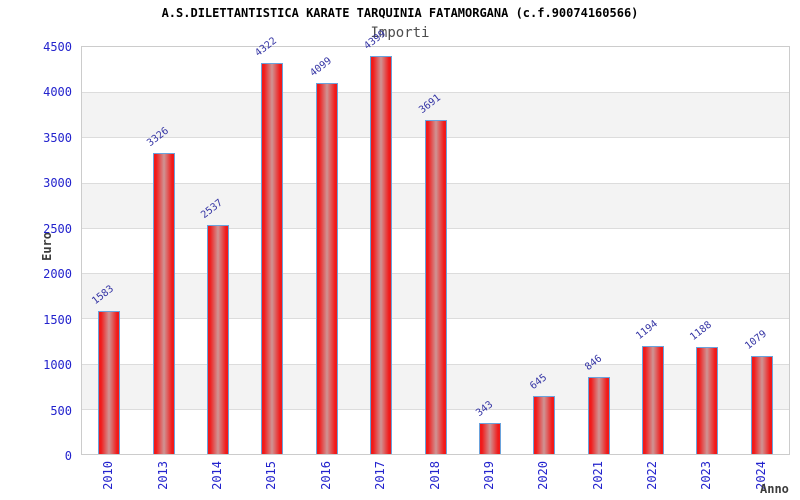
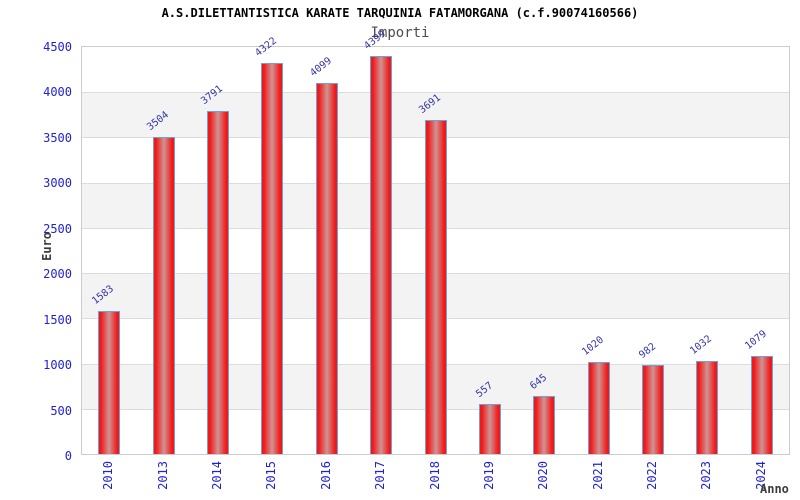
2013: 3326 -> 3504
2014: 2537 -> 3791
2019: 343 -> 557
2021: 846 -> 1020
2022: 1194 -> 982
2023: 1188 -> 1032
